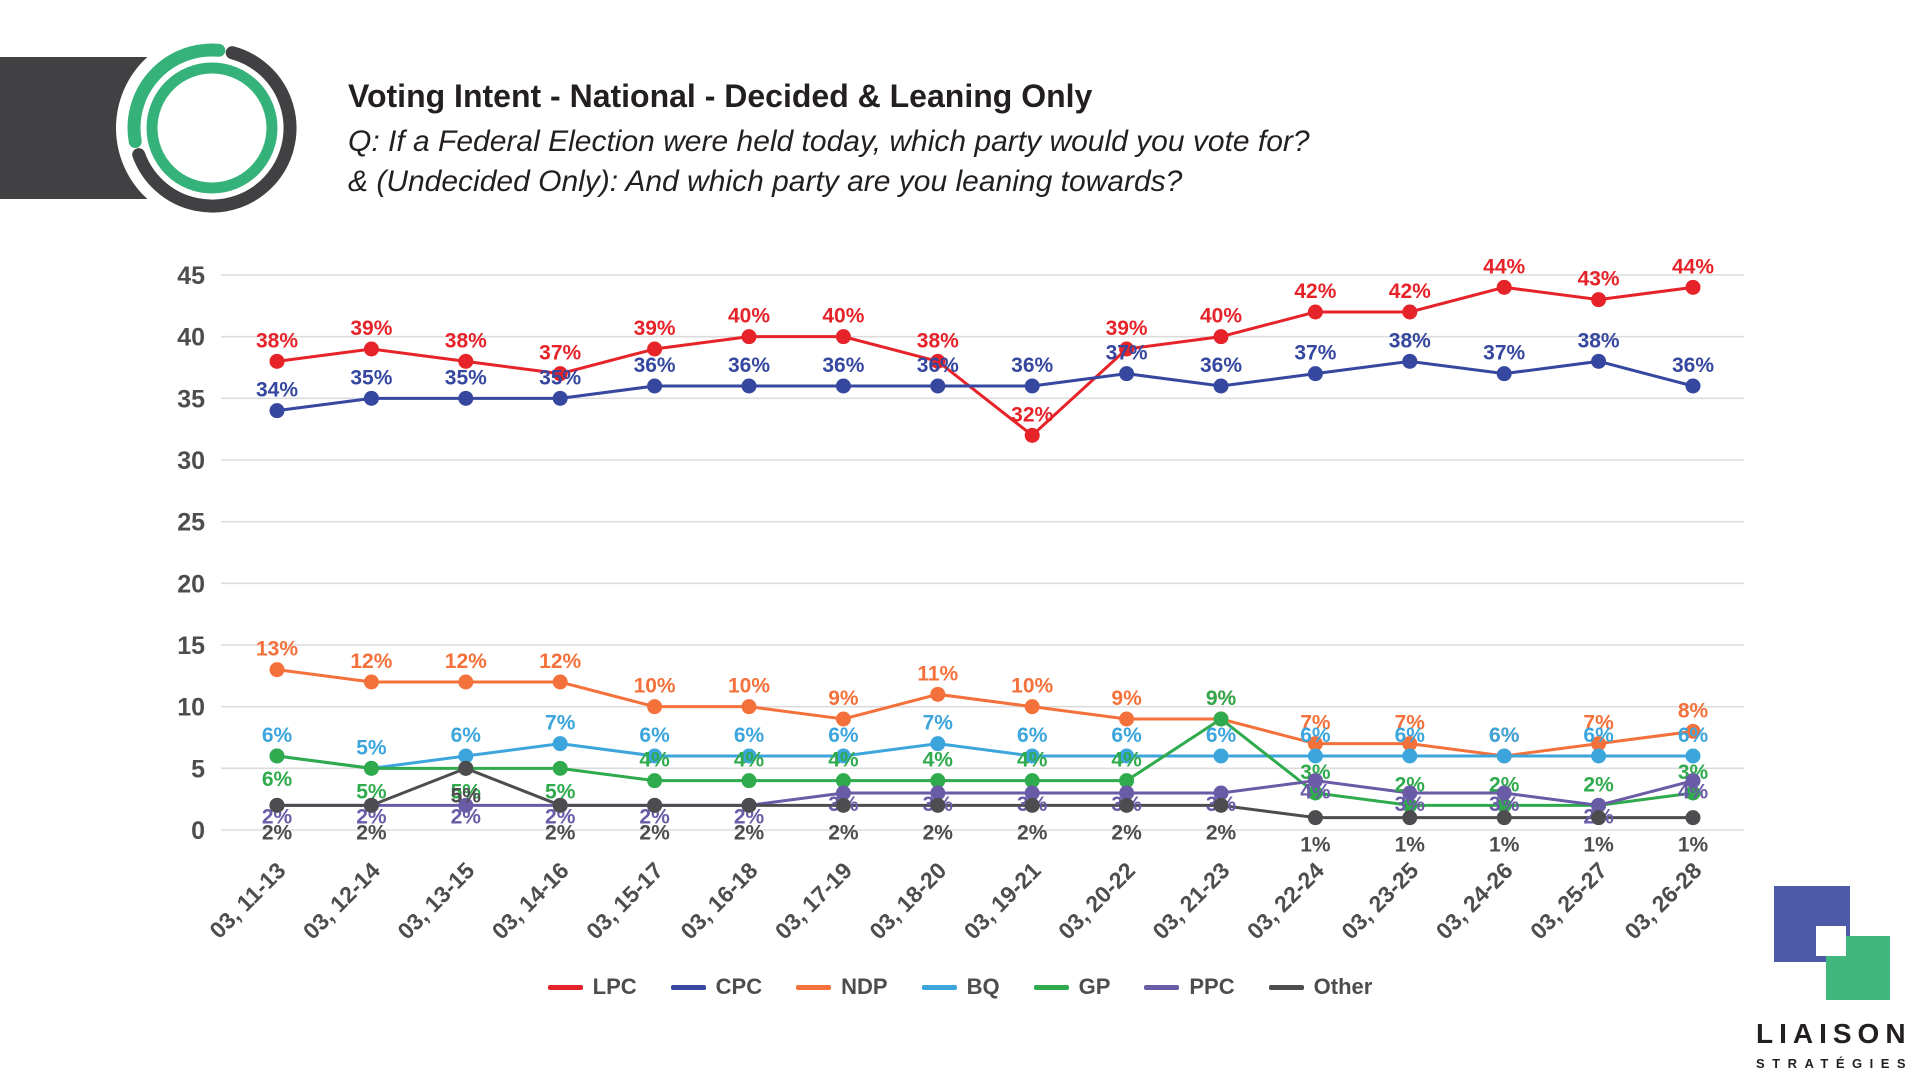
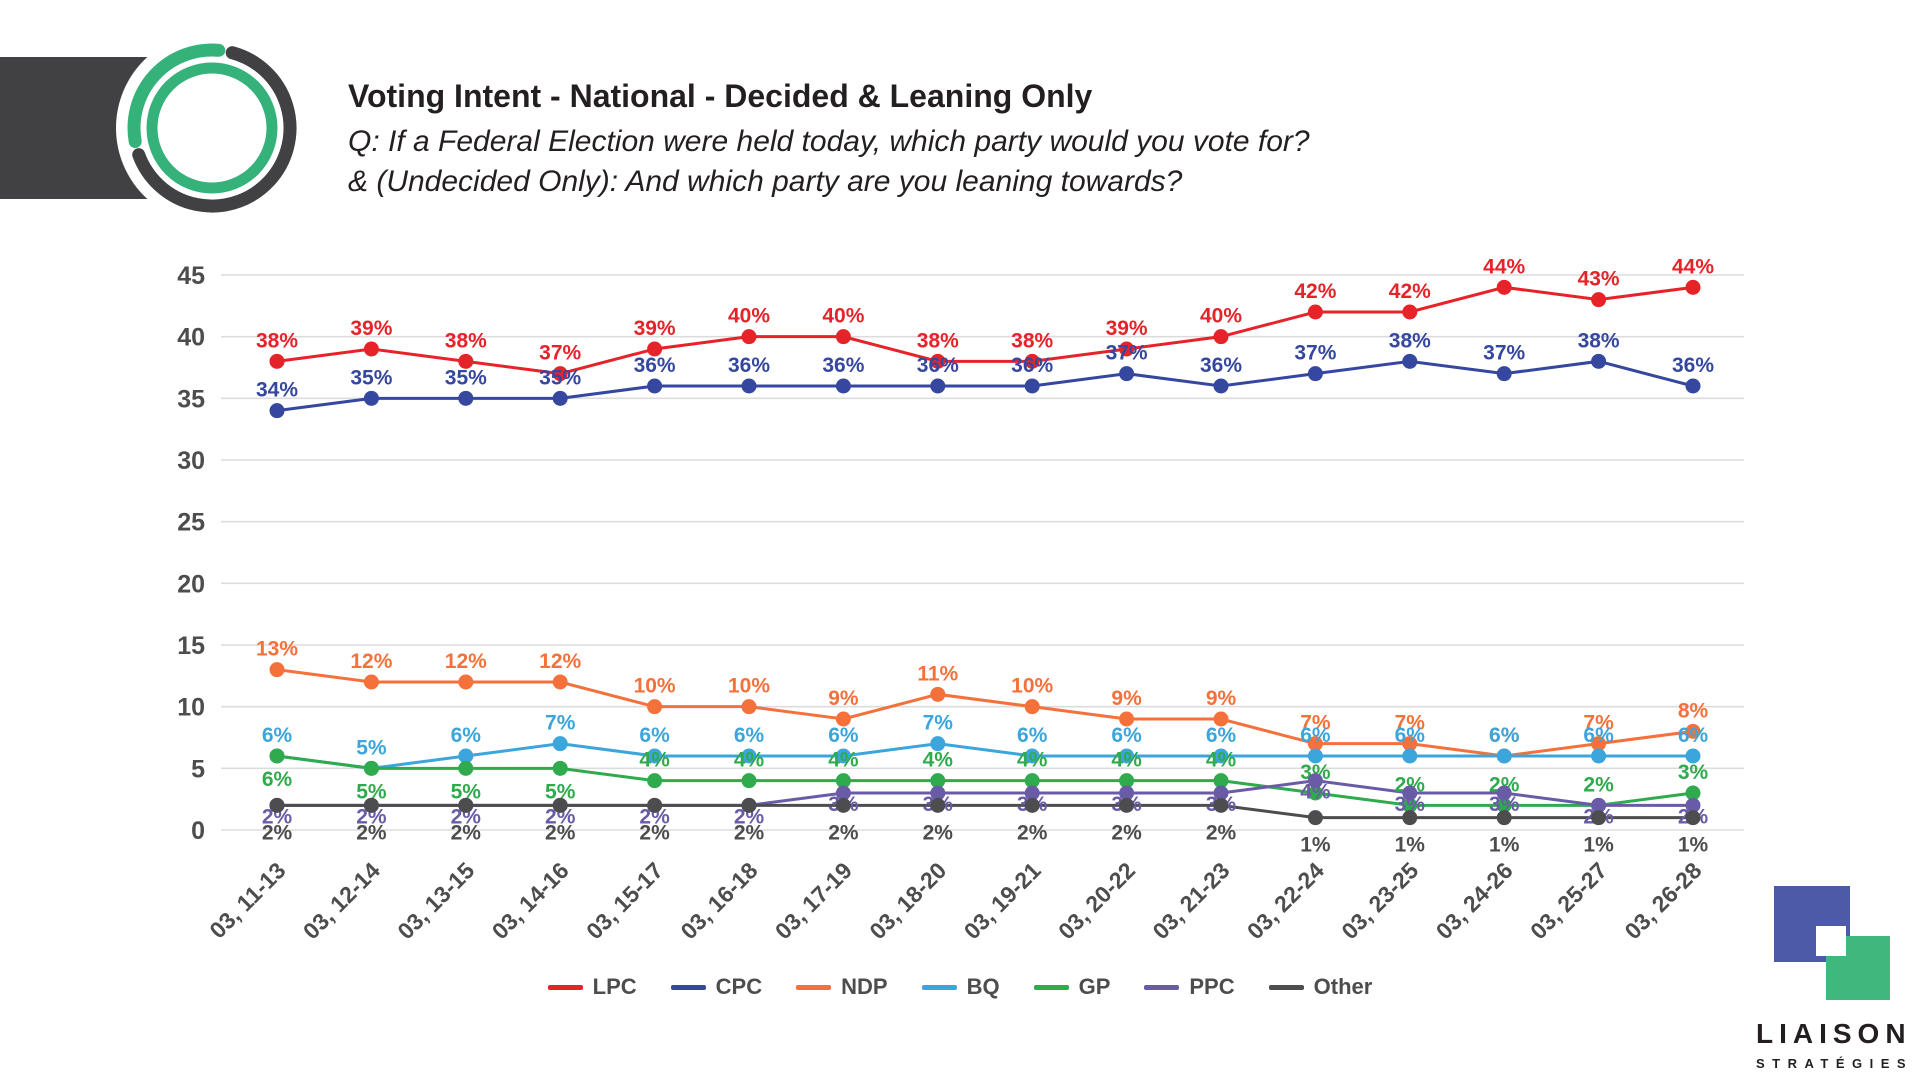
Other/03, 13-15: 5% -> 2%
LPC/03, 19-21: 32% -> 38%
GP/03, 21-23: 9% -> 4%
PPC/03, 26-28: 4% -> 2%
